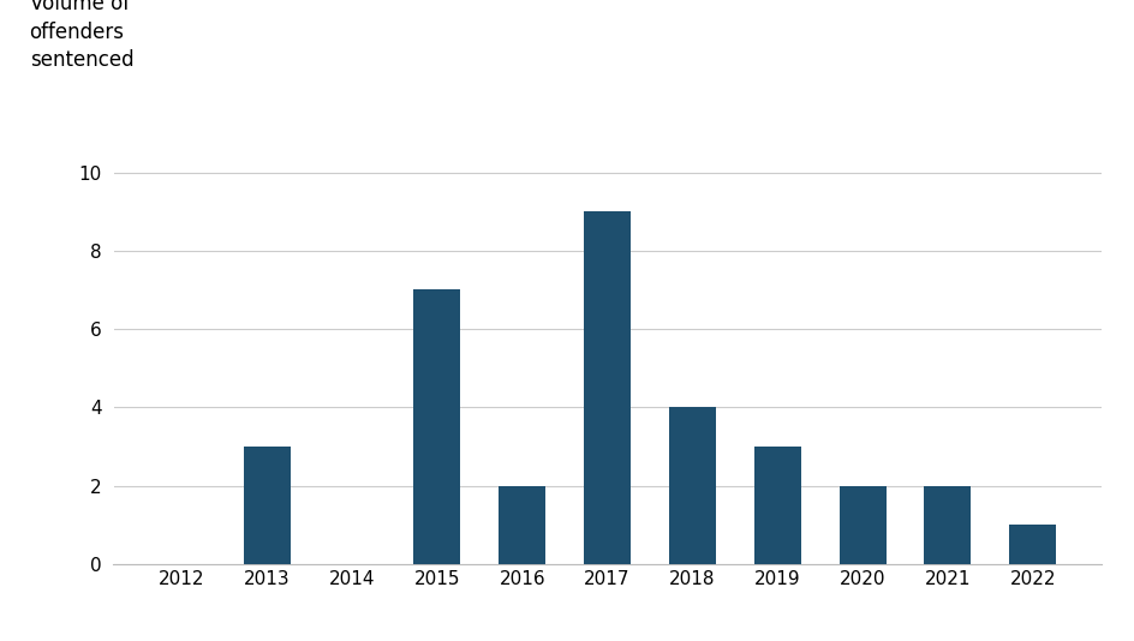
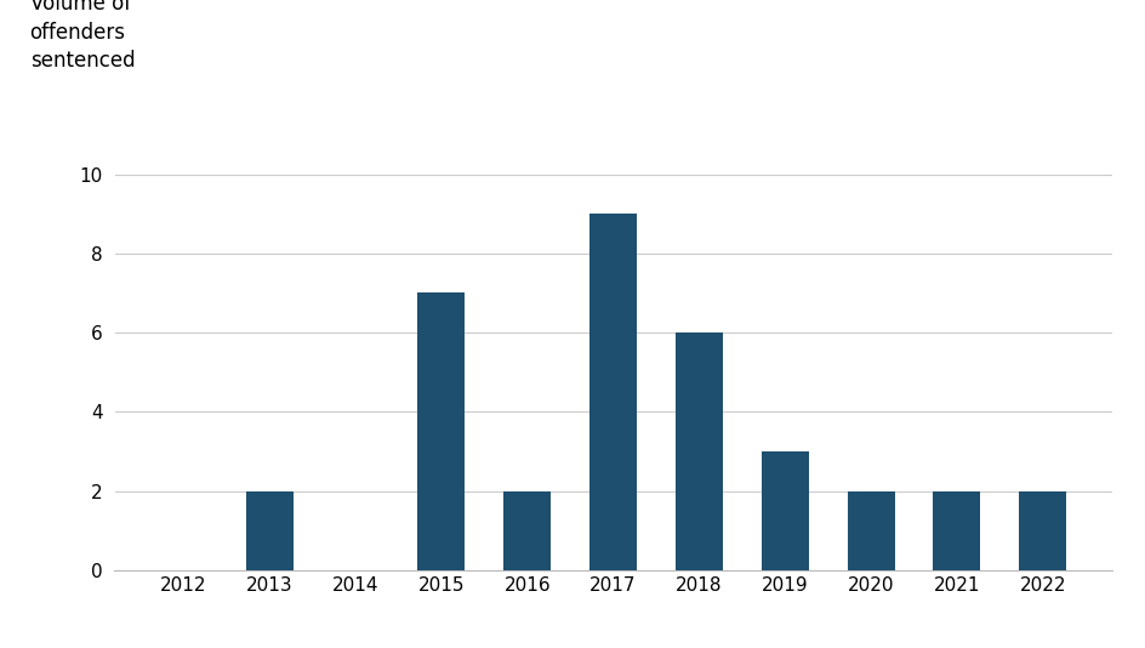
2013: 3 -> 2
2018: 4 -> 6
2022: 1 -> 2
